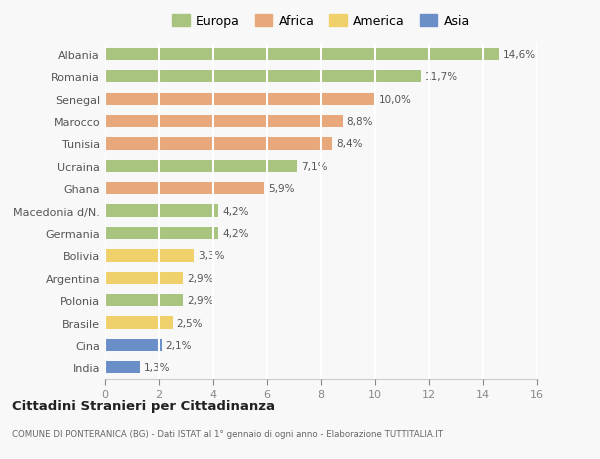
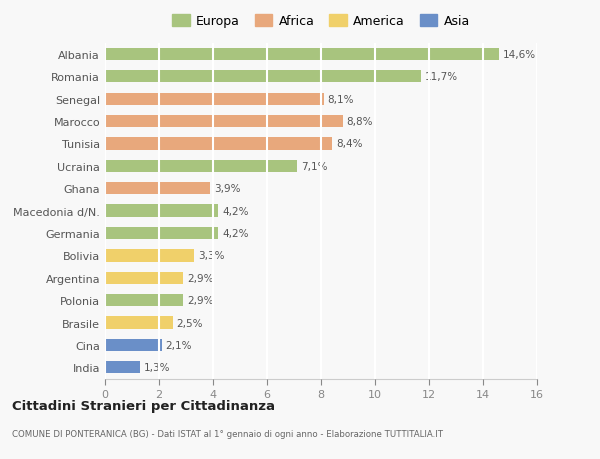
Senegal: 10,0% -> 8,1%
Ghana: 5,9% -> 3,9%
